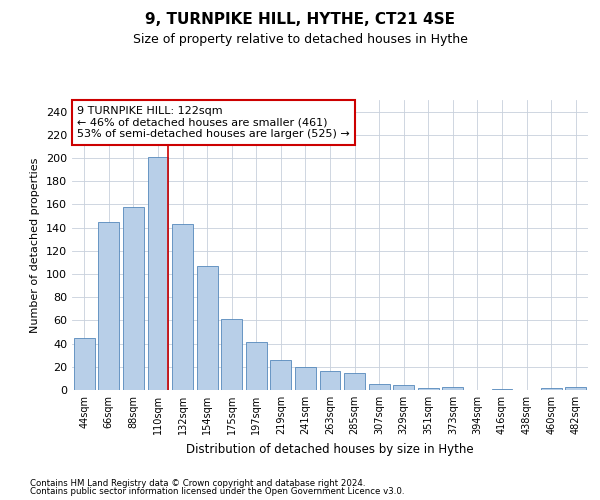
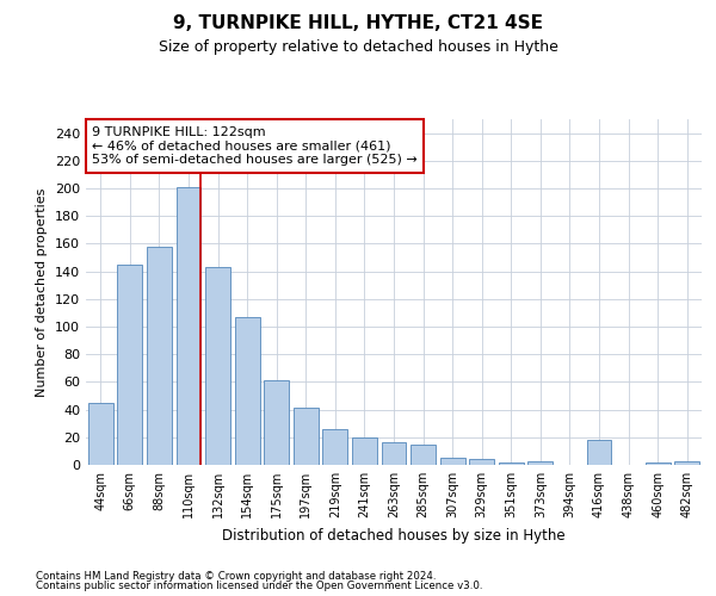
416sqm: 1 -> 18
